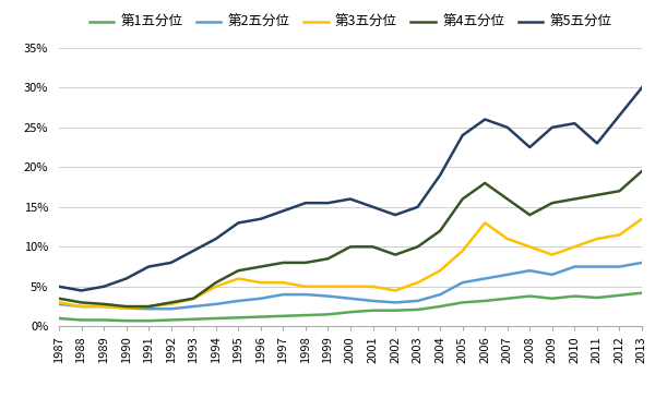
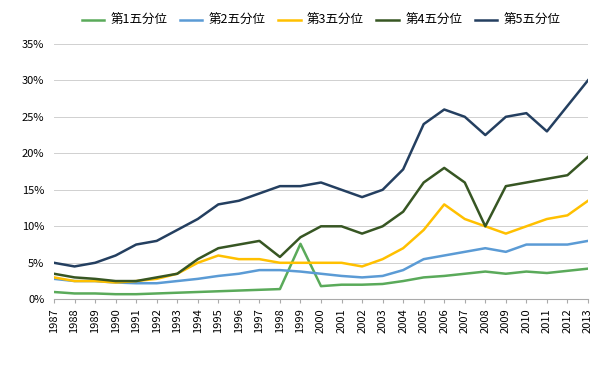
第4五分位/1998: 8.0% -> 5.8%
第1五分位/1999: 1.5% -> 7.6%
第5五分位/2004: 19.0% -> 17.8%
第4五分位/2008: 14.0% -> 10.0%
